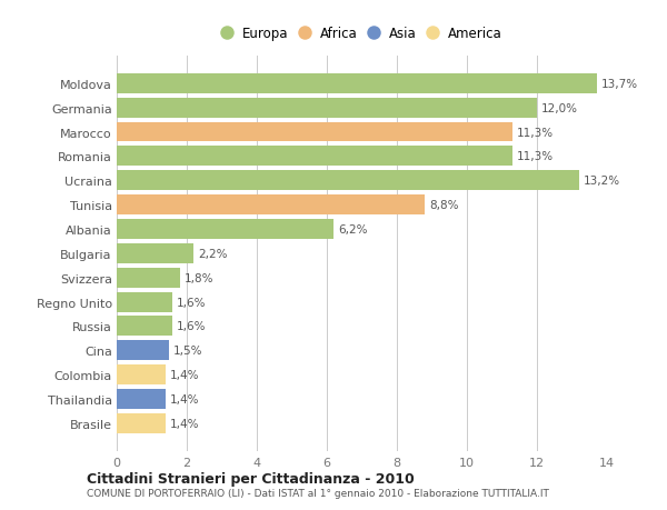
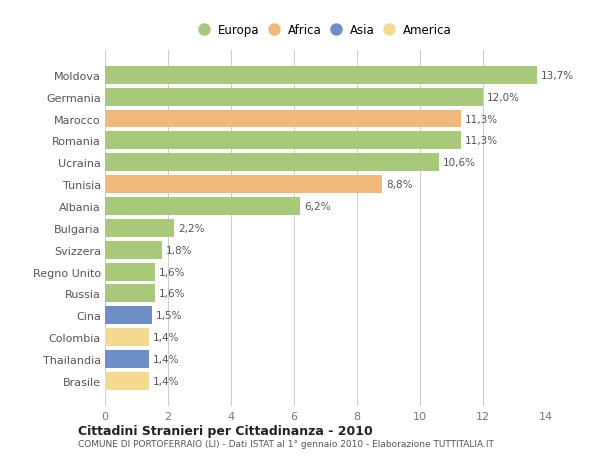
Ucraina: 13,2% -> 10,6%
